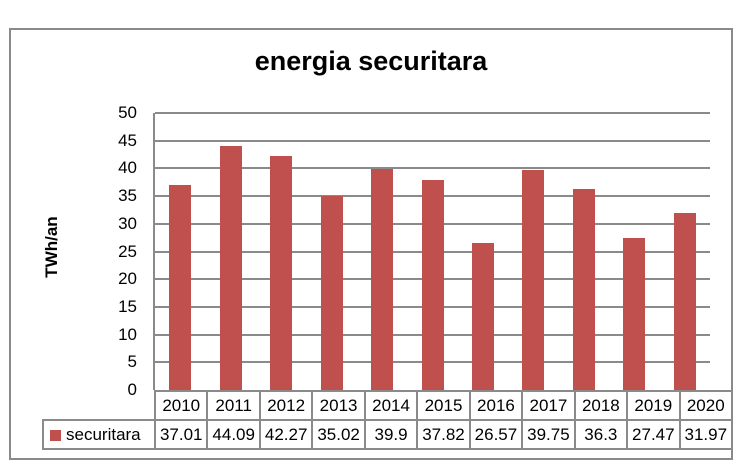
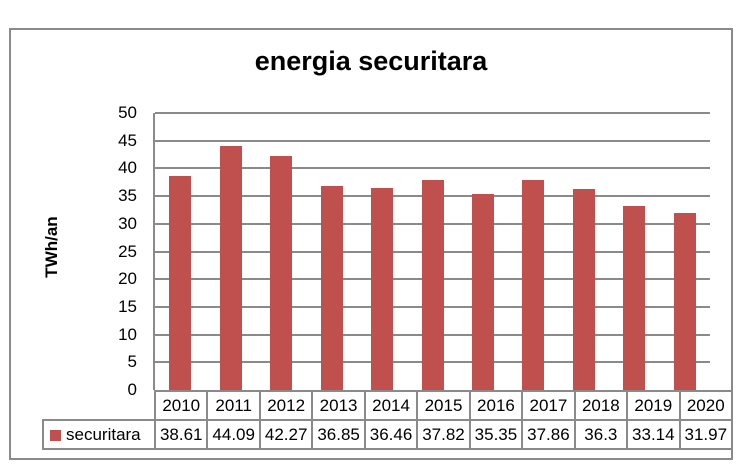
2010: 37.01 -> 38.61
2013: 35.02 -> 36.85
2014: 39.9 -> 36.46
2016: 26.57 -> 35.35
2017: 39.75 -> 37.86
2019: 27.47 -> 33.14
